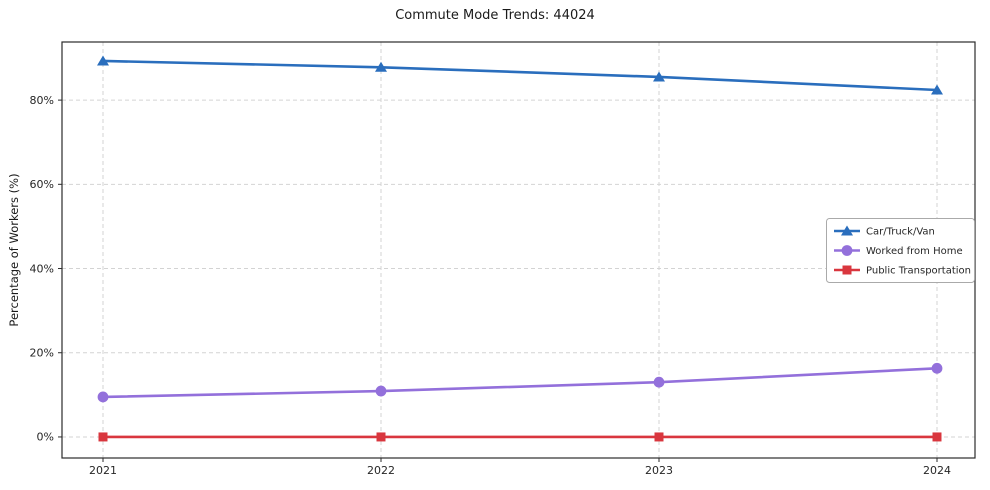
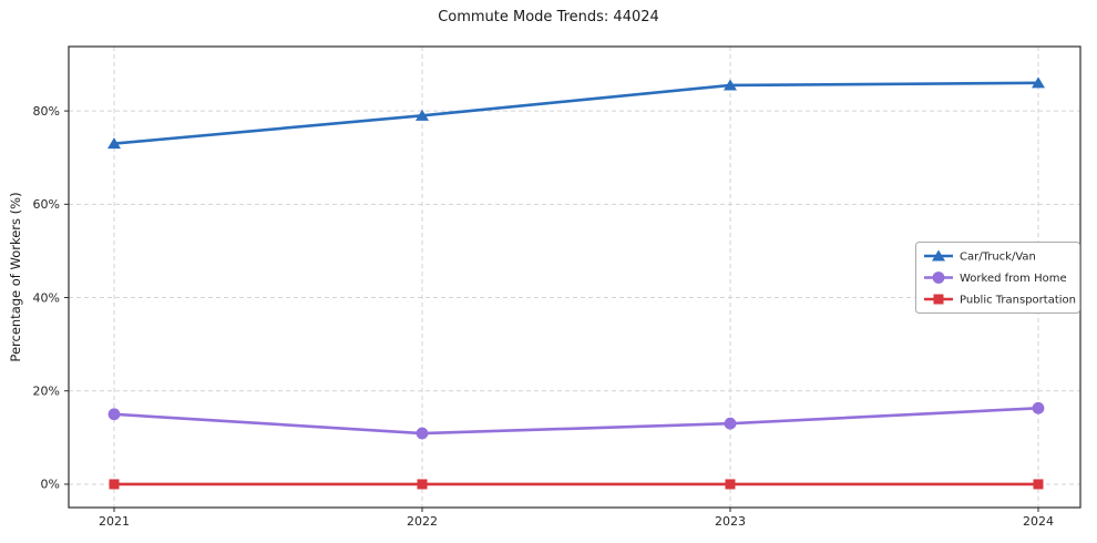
Car/Truck/Van/2021: 89% -> 73%
Worked from Home/2021: 10% -> 15%
Car/Truck/Van/2022: 88% -> 79%
Car/Truck/Van/2024: 82% -> 86%
